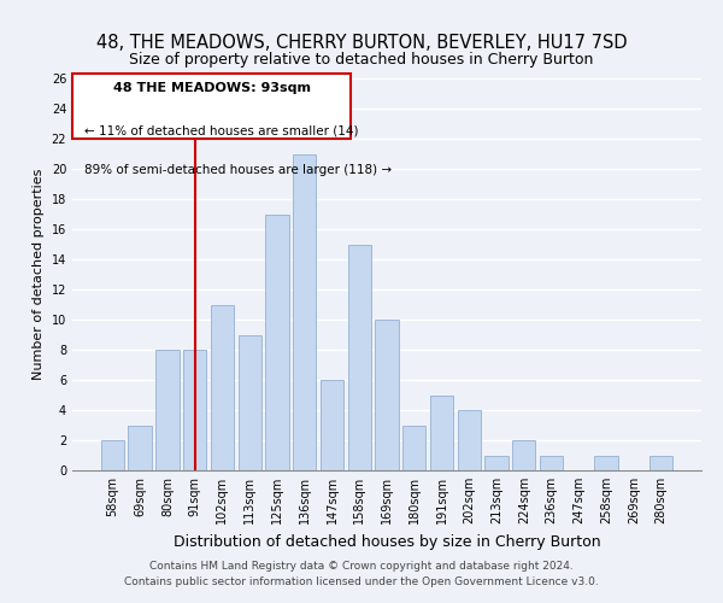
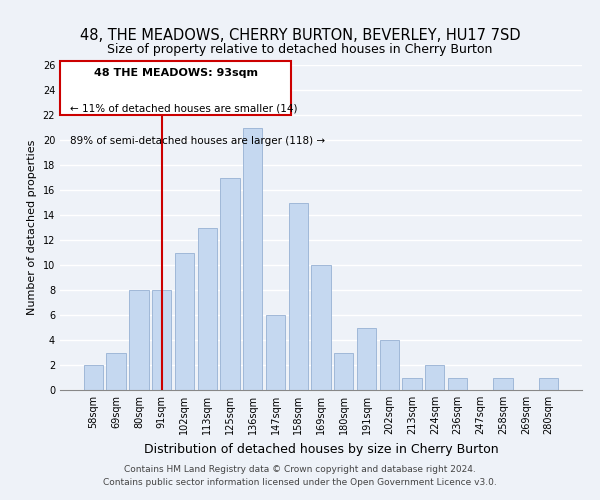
113sqm: 9 -> 13
